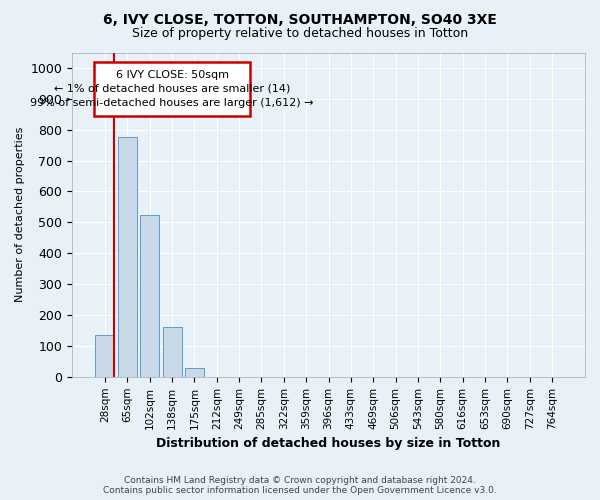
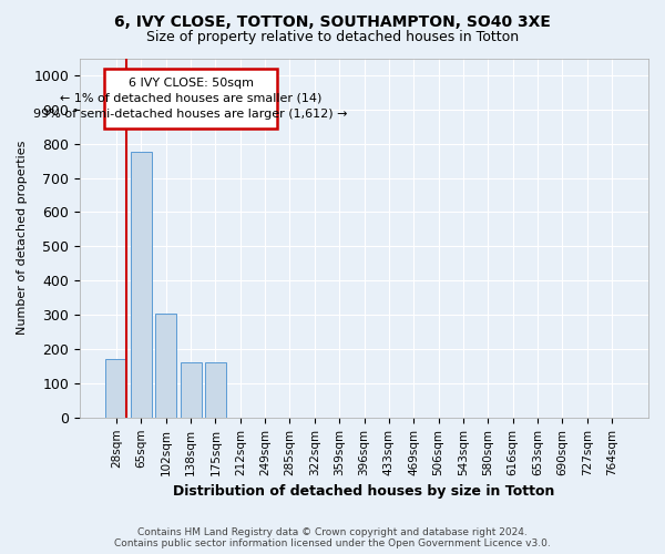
28sqm: 135 -> 170
102sqm: 525 -> 305
175sqm: 30 -> 160
